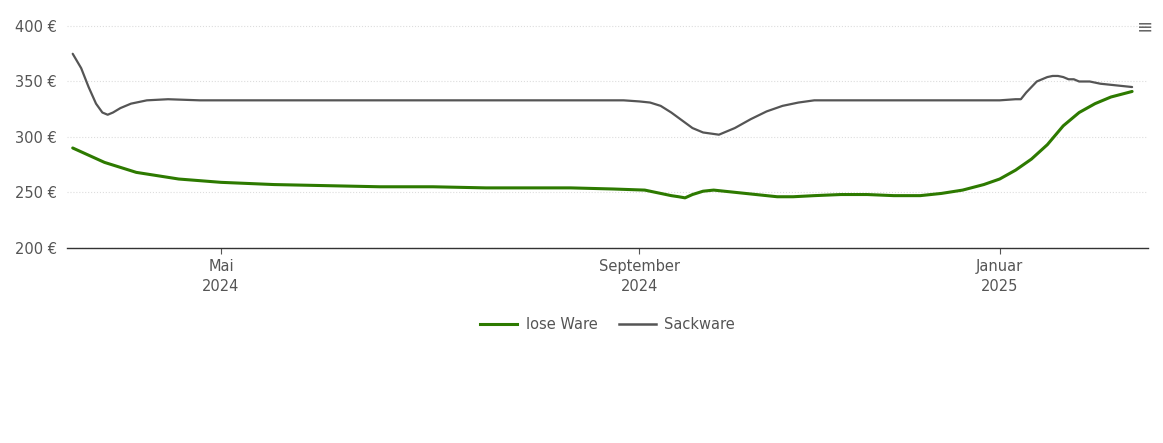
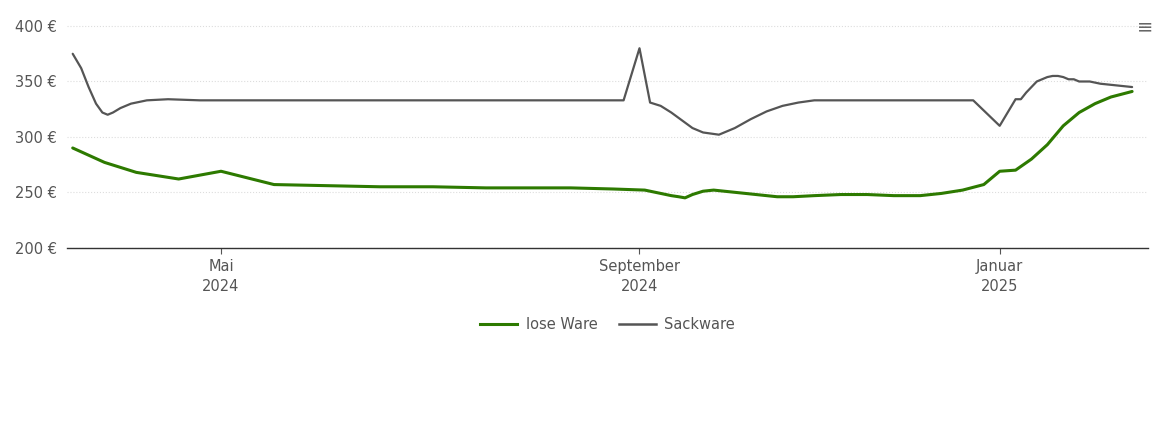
lose Ware/Mai 2024: 259 € -> 269 €
Sackware/September 2024: 332 € -> 380 €
lose Ware/Januar 2025: 262 € -> 269 €
Sackware/Januar 2025: 333 € -> 310 €
